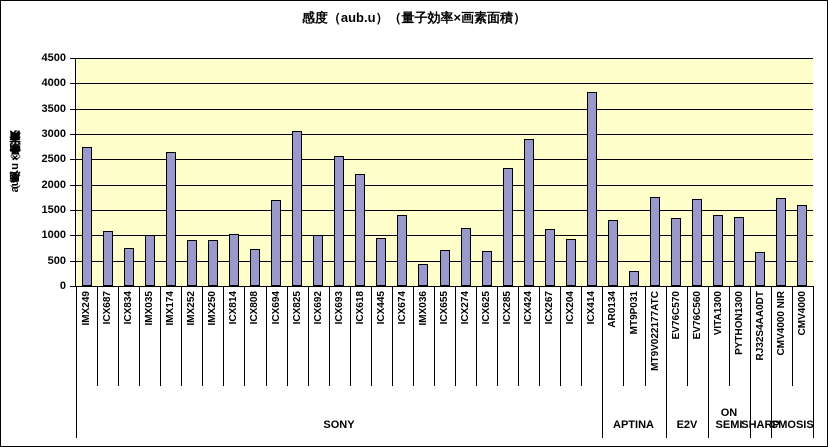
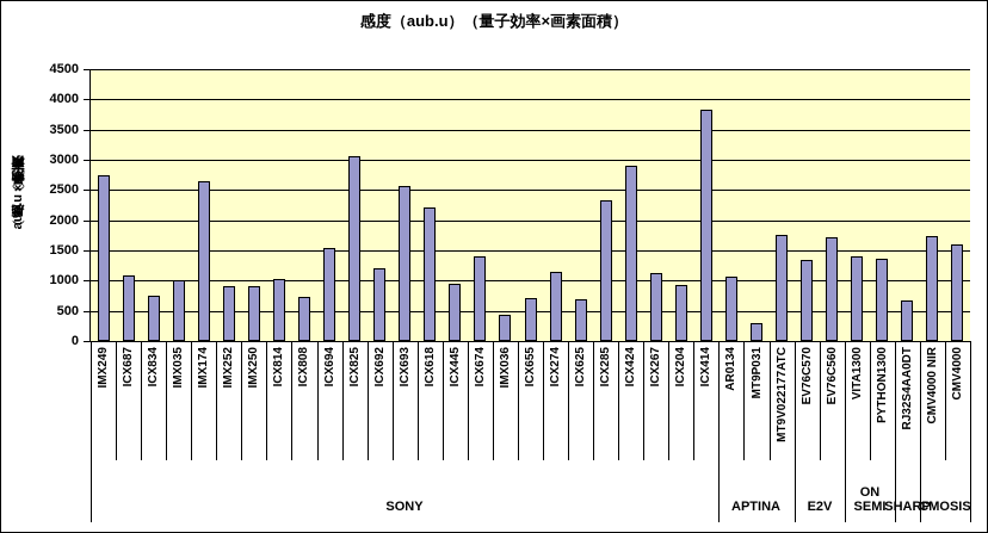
ICX694: 1700 -> 1500
ICX692: 1000 -> 1200
AR0134: 1300 -> 1100
